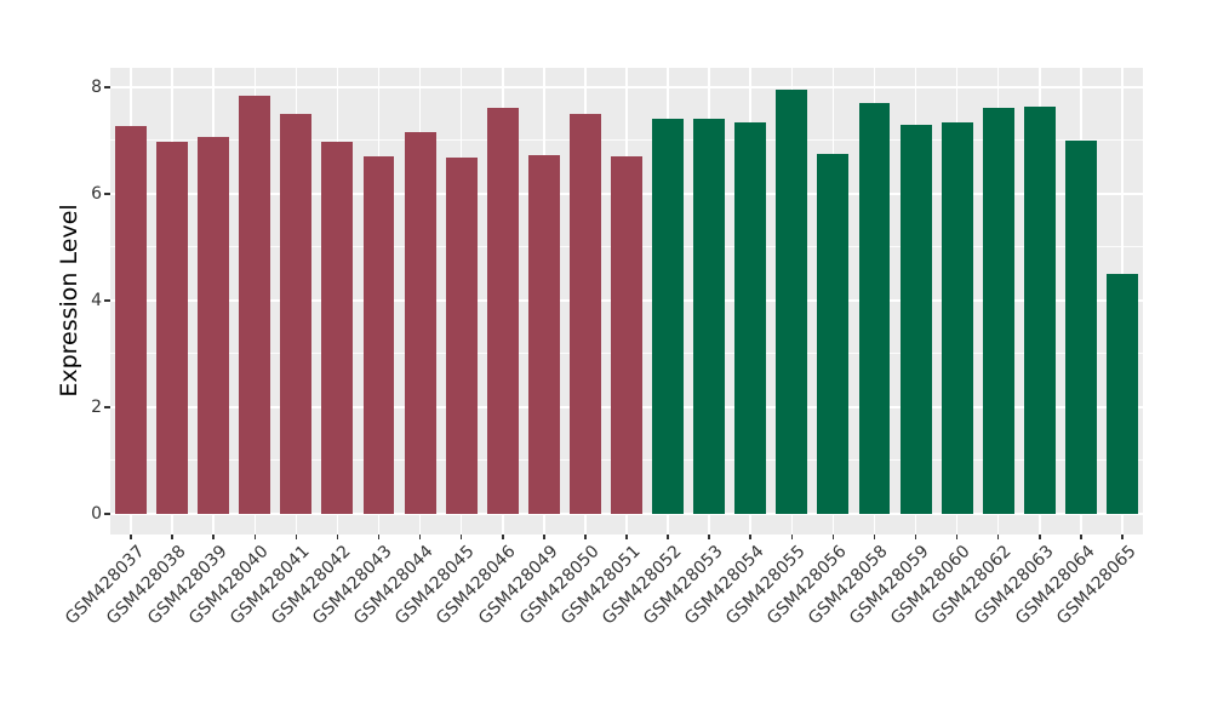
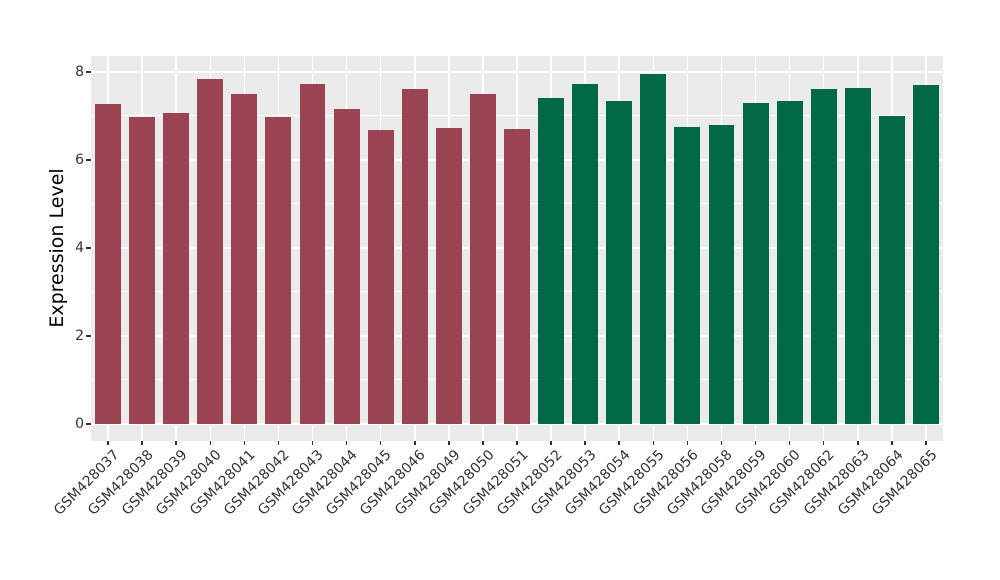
GSM428043: 6.7 -> 7.7
GSM428053: 7.4 -> 7.7
GSM428058: 7.7 -> 6.8
GSM428065: 4.5 -> 7.7
